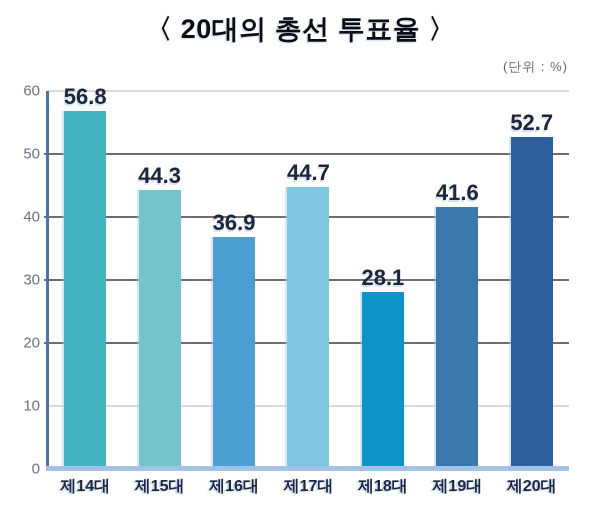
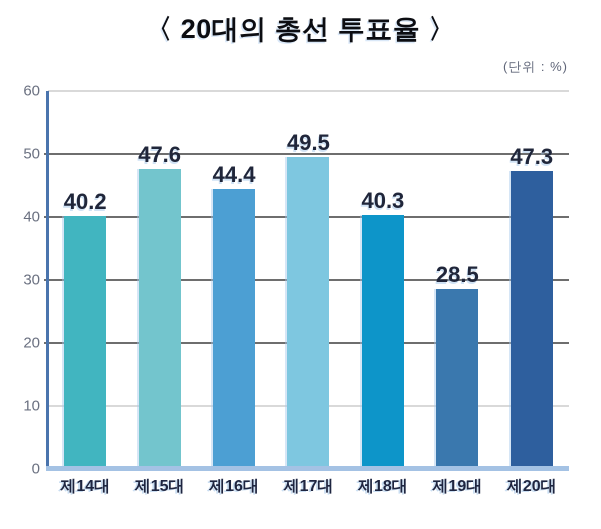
제14대: 56.8 -> 40.2
제15대: 44.3 -> 47.6
제16대: 36.9 -> 44.4
제17대: 44.7 -> 49.5
제18대: 28.1 -> 40.3
제19대: 41.6 -> 28.5
제20대: 52.7 -> 47.3
